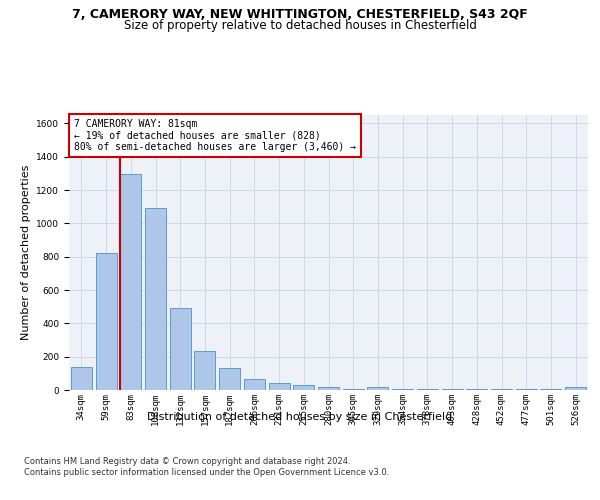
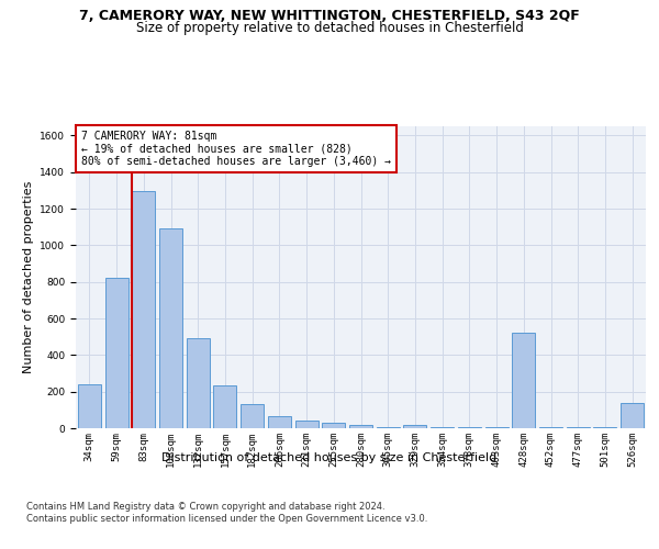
34sqm: 140 -> 240
428sqm: 0 -> 520
526sqm: 20 -> 140
